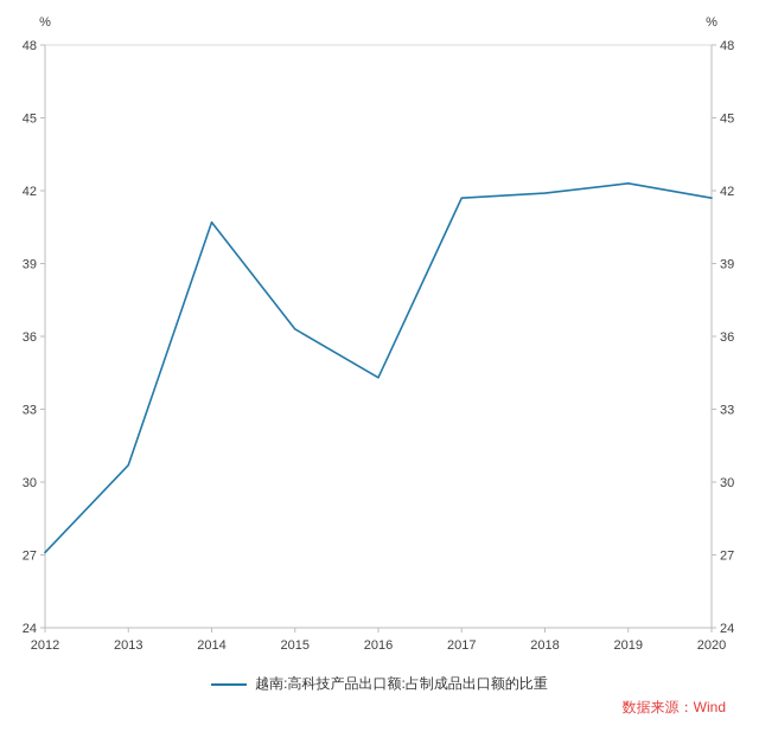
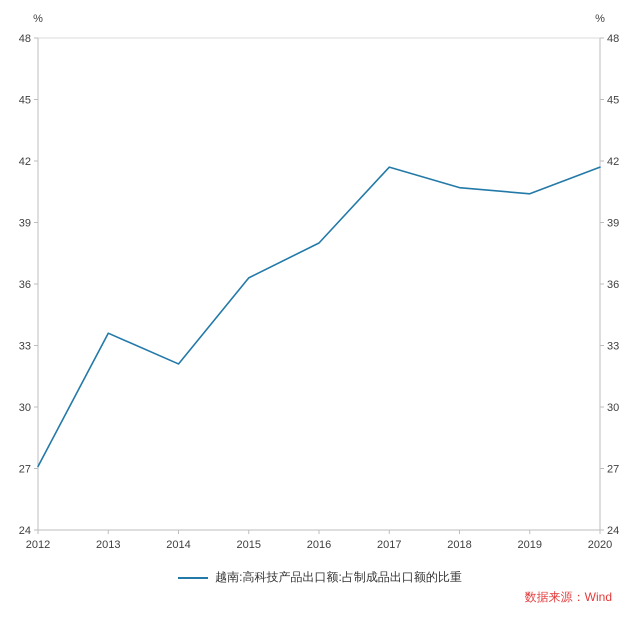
2013: 30.7 -> 33.6
2014: 40.7 -> 32.1
2016: 34.3 -> 38.0
2018: 41.9 -> 40.7
2019: 42.3 -> 40.4
